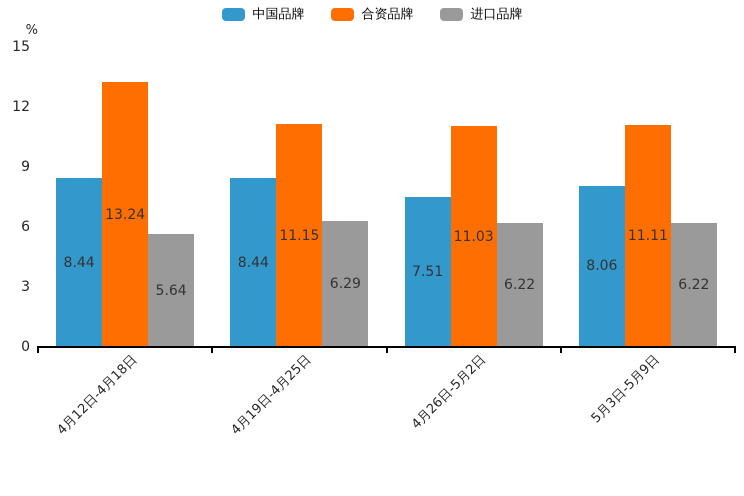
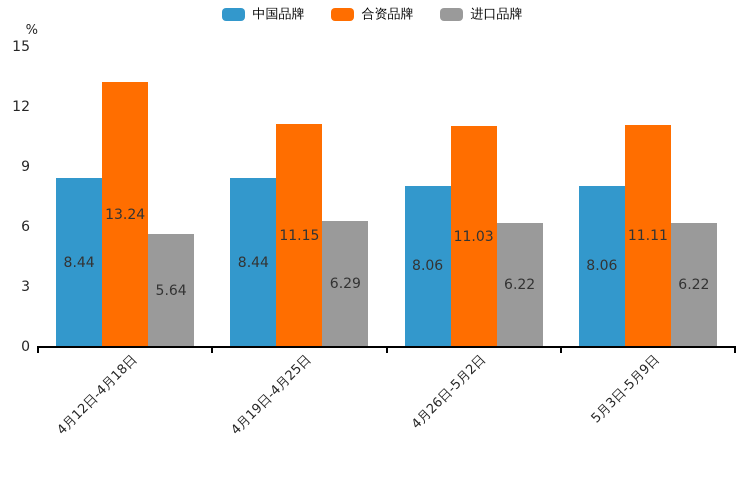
中国品牌/4月26日-5月2日: 7.51 -> 8.06
